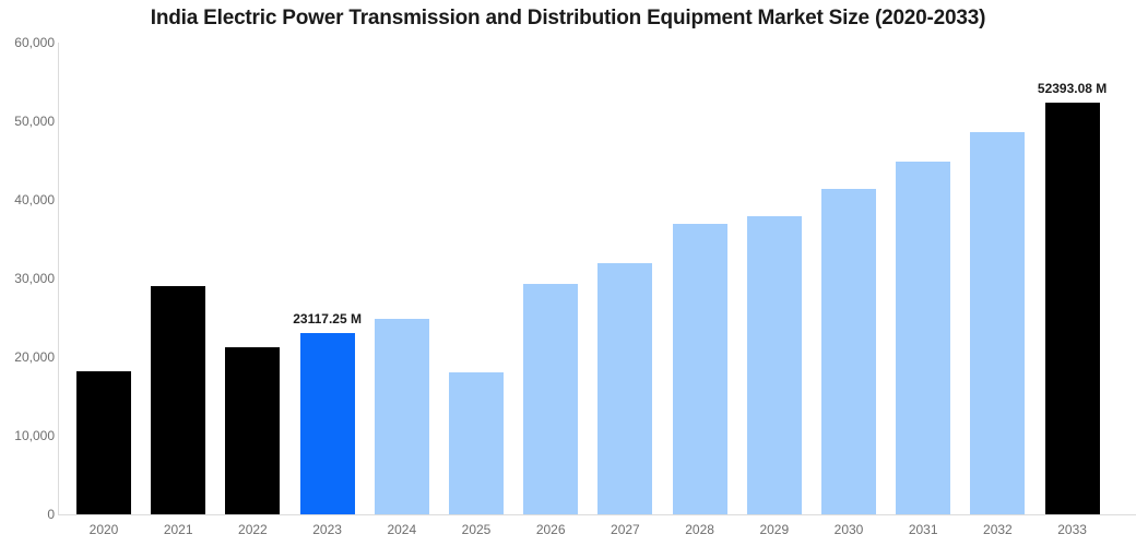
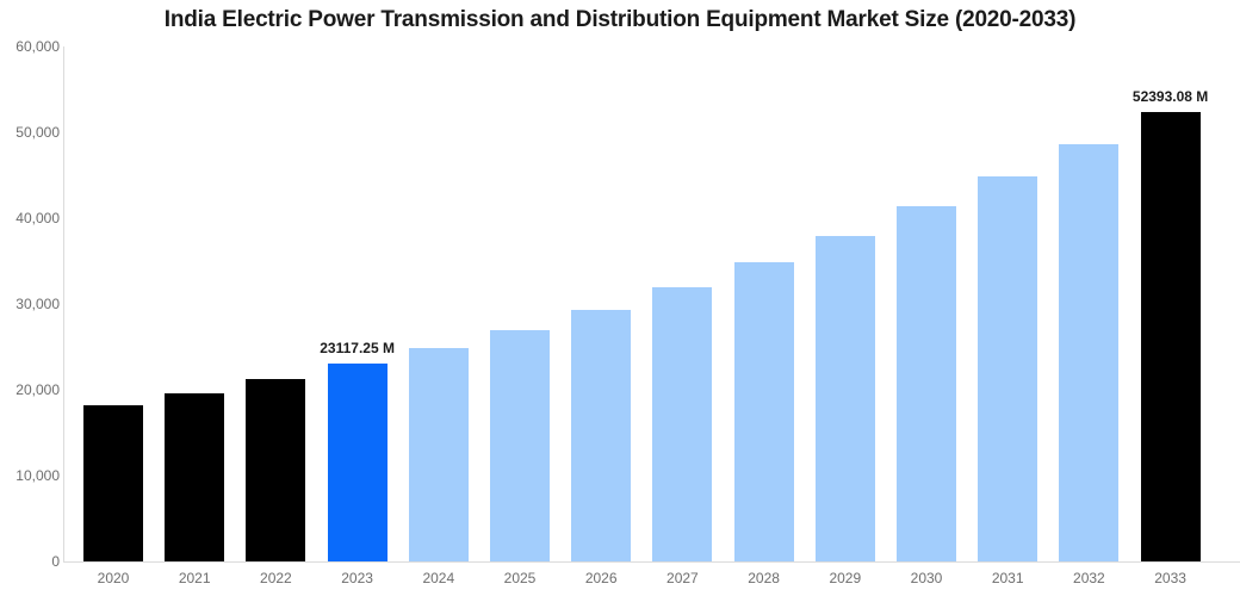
2021: 29000 -> 20000
2025: 18000 -> 27000
2028: 37000 -> 35000
